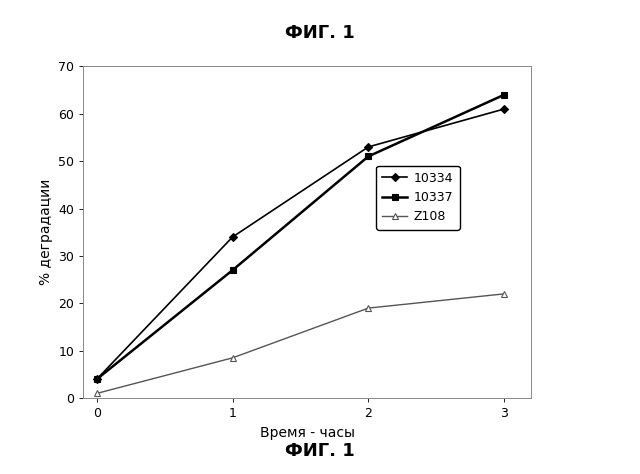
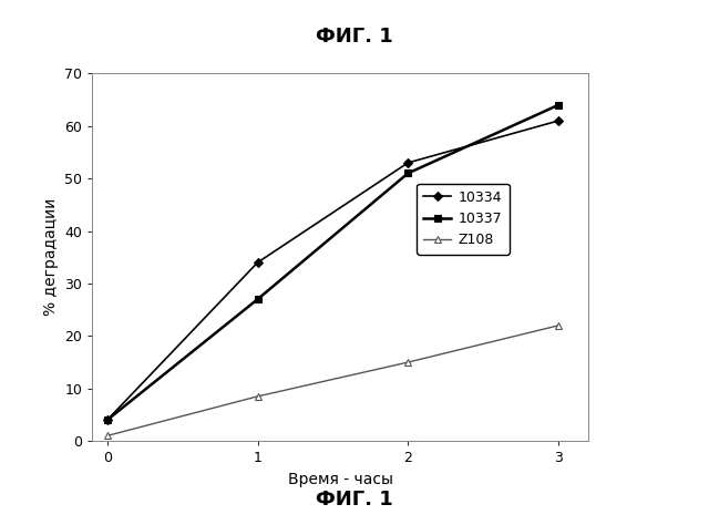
Z108/2: 19.0 -> 15.0
